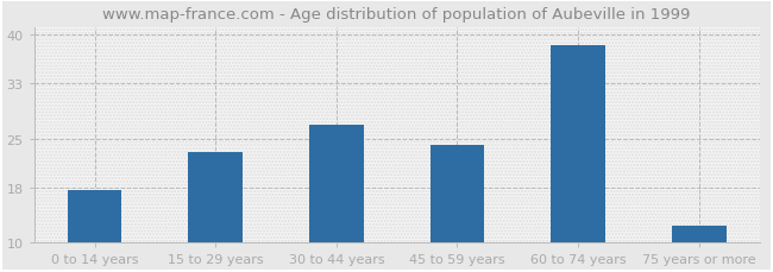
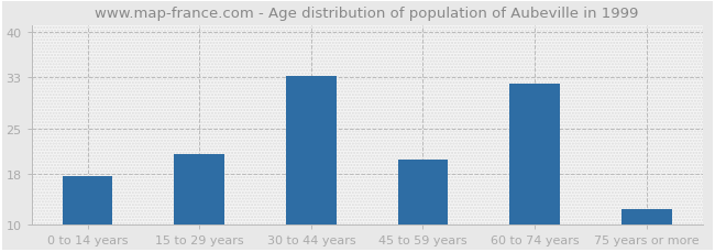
15 to 29 years: 23.0 -> 21.0
30 to 44 years: 27.0 -> 33.2
45 to 59 years: 24.0 -> 20.2
60 to 74 years: 38.5 -> 32.0
